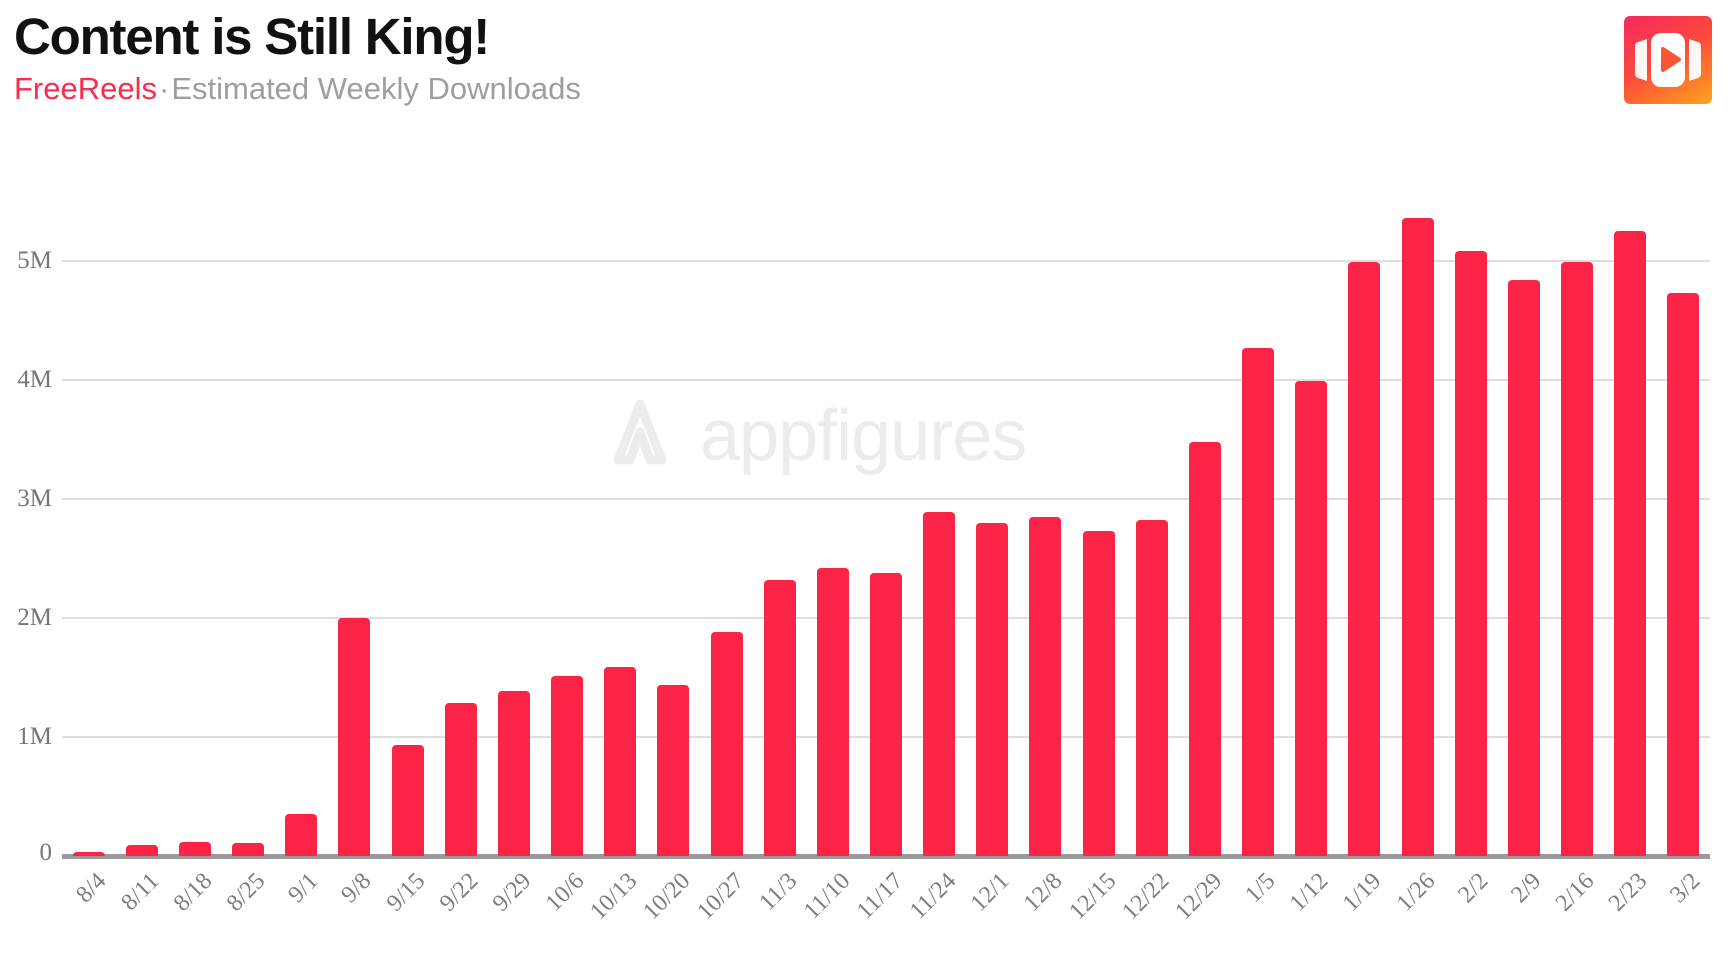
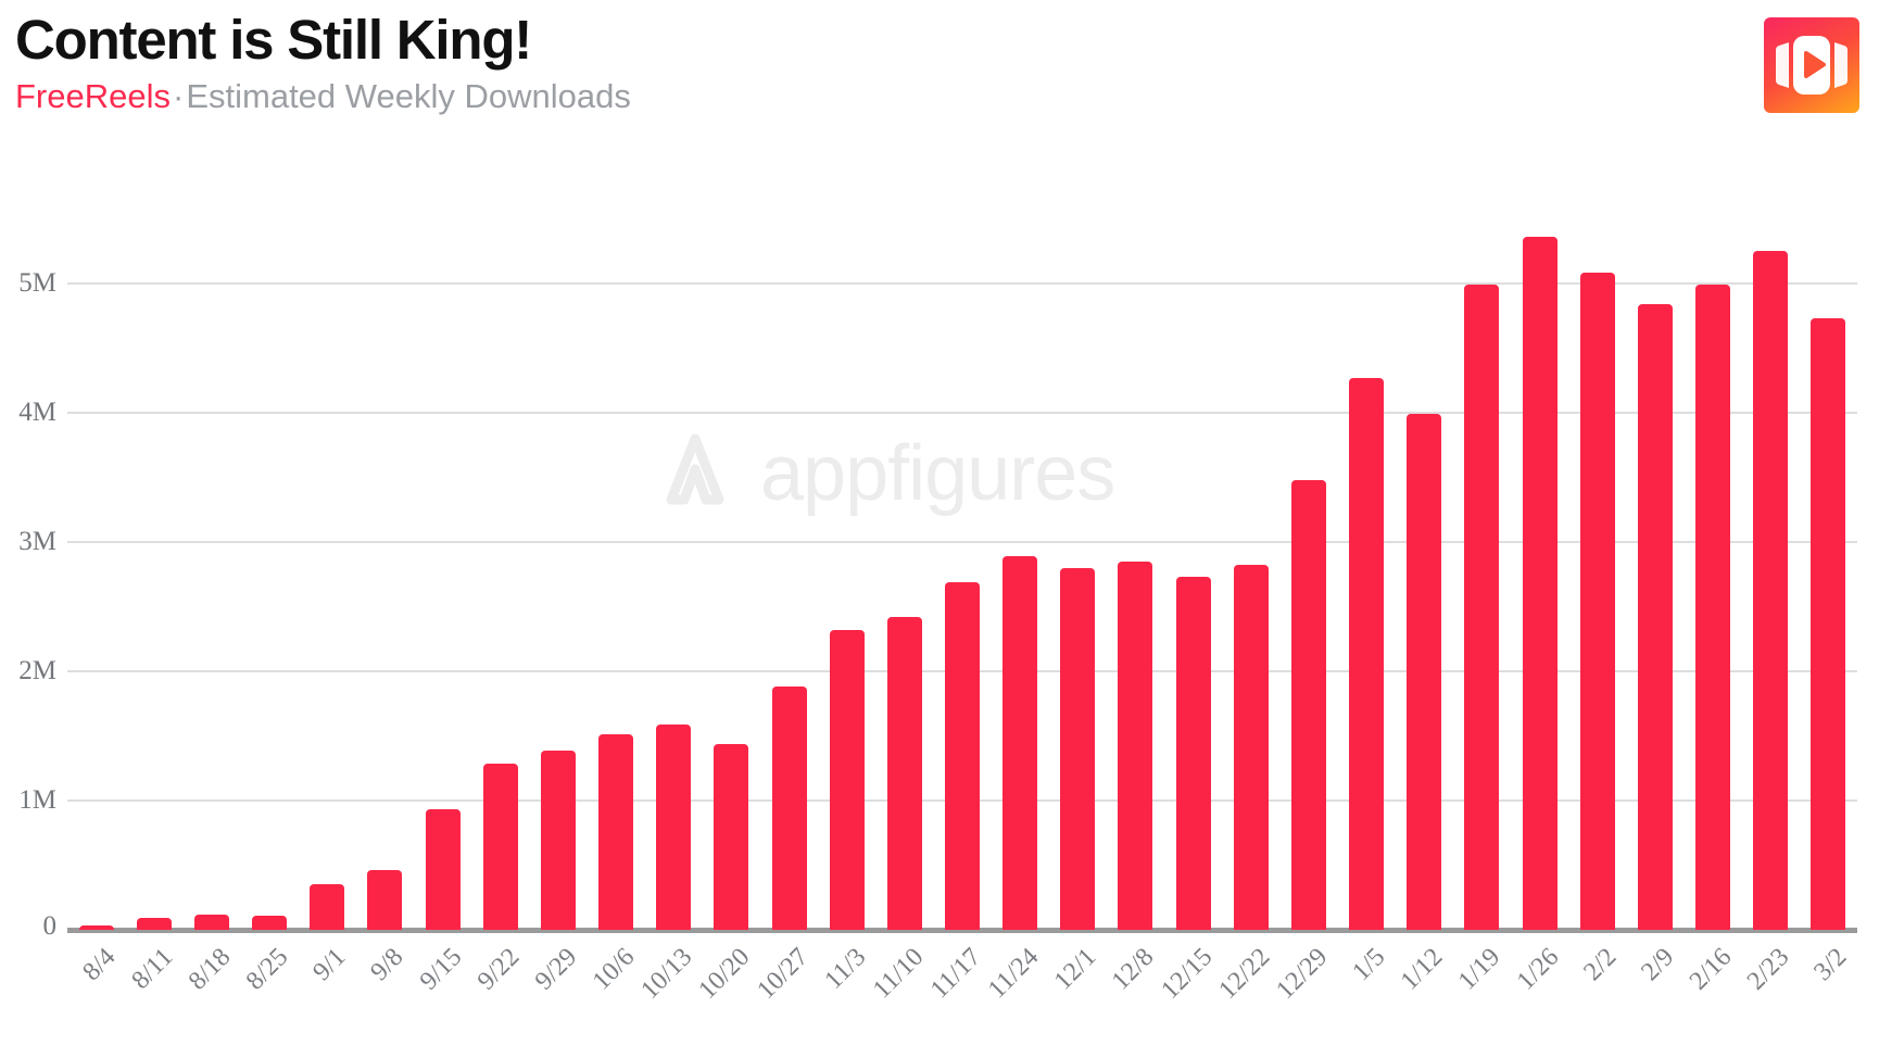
9/8: 2.00M -> 0.46M
11/17: 2.38M -> 2.69M
